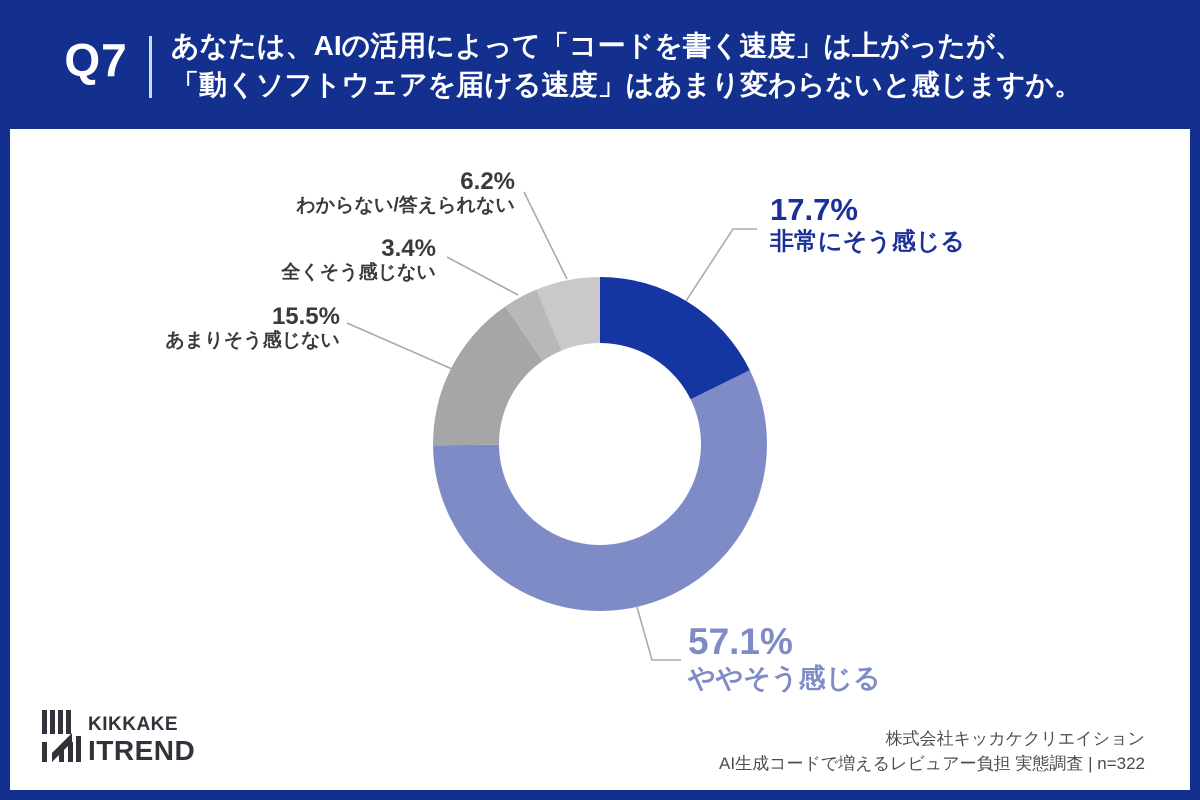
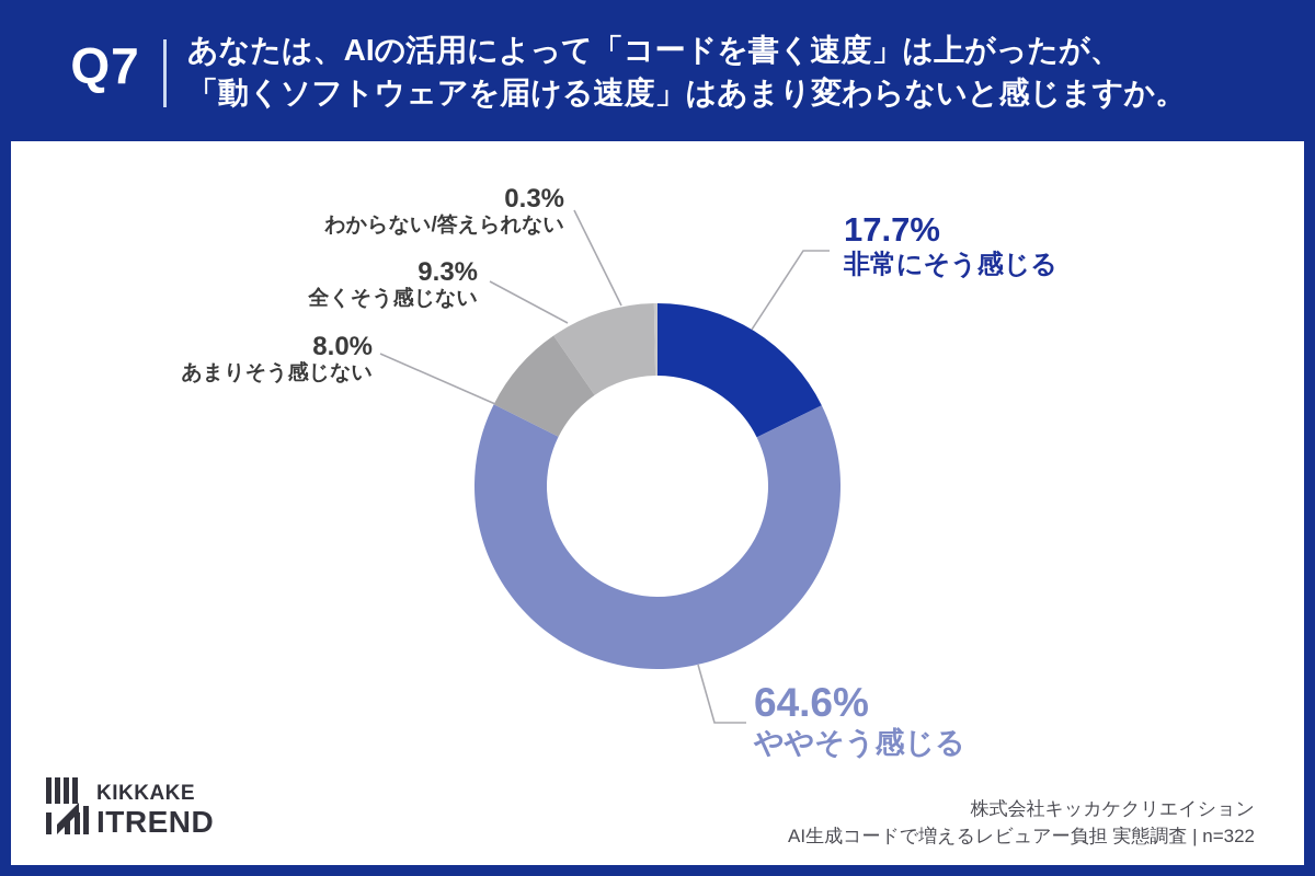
ややそう感じる: 57.1% -> 64.6%
あまりそう感じない: 15.5% -> 8.0%
全くそう感じない: 3.4% -> 9.3%
わからない/答えられない: 6.2% -> 0.3%
